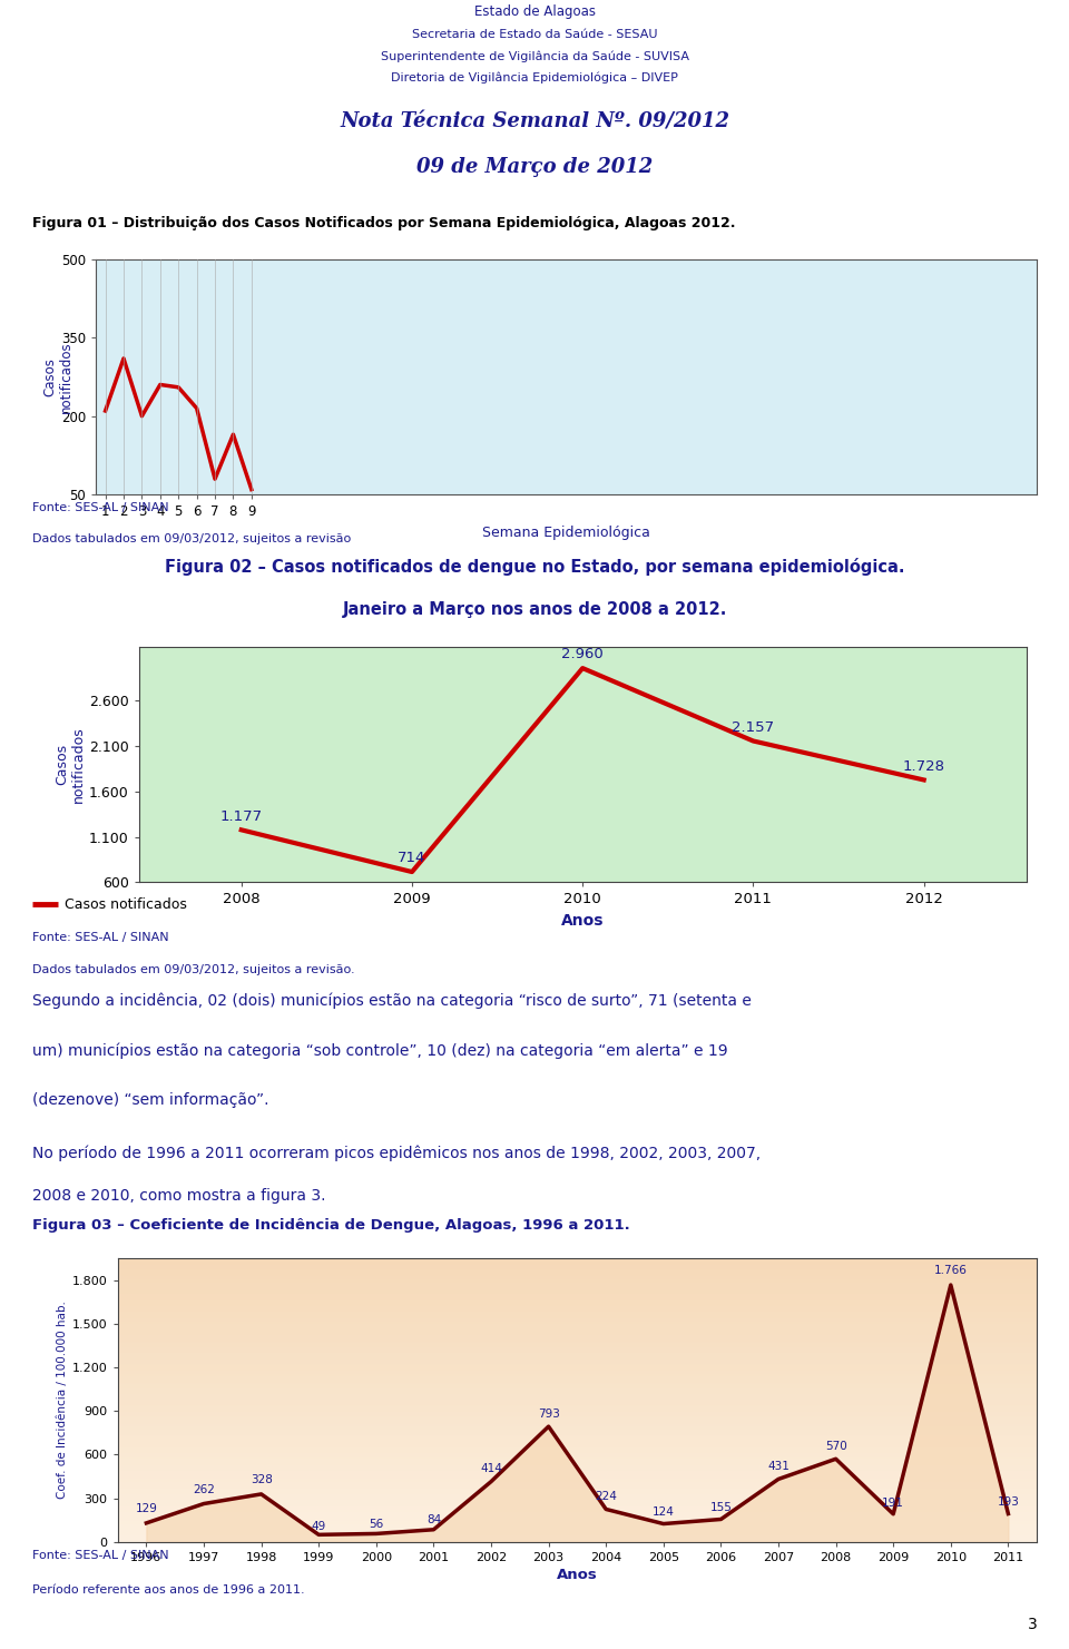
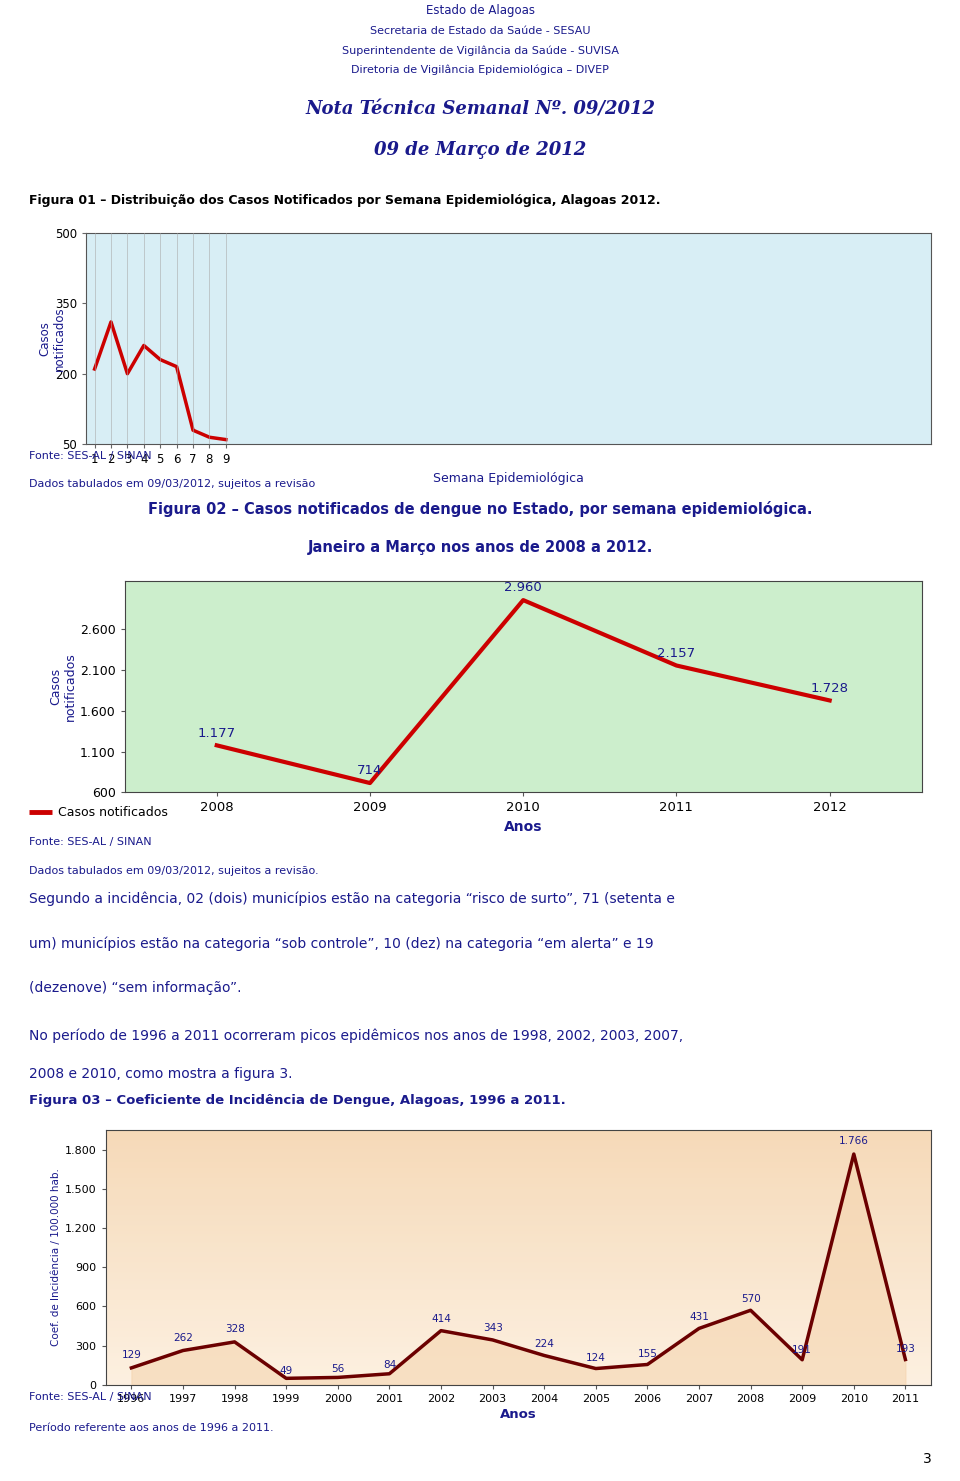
5: 255 -> 230
8: 165 -> 65
2003: 793 -> 343
